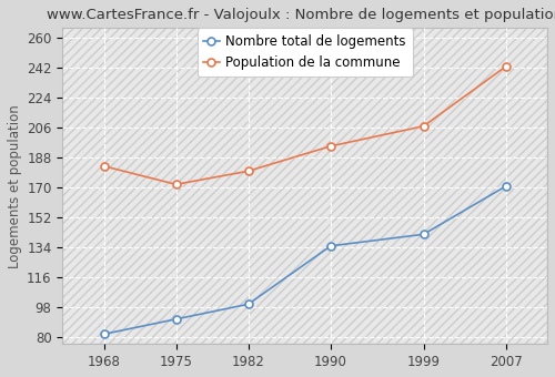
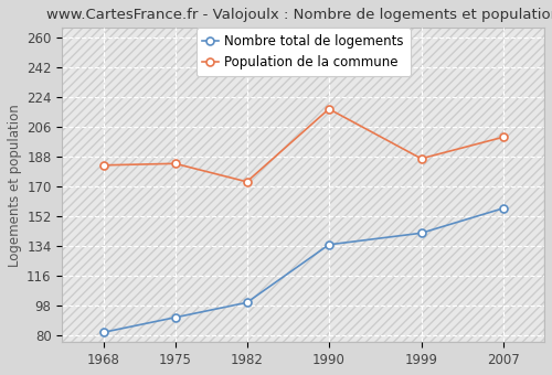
Population de la commune/1975: 172 -> 184
Population de la commune/1982: 180 -> 173
Population de la commune/1990: 195 -> 217
Population de la commune/1999: 207 -> 187
Nombre total de logements/2007: 171 -> 157
Population de la commune/2007: 243 -> 200
